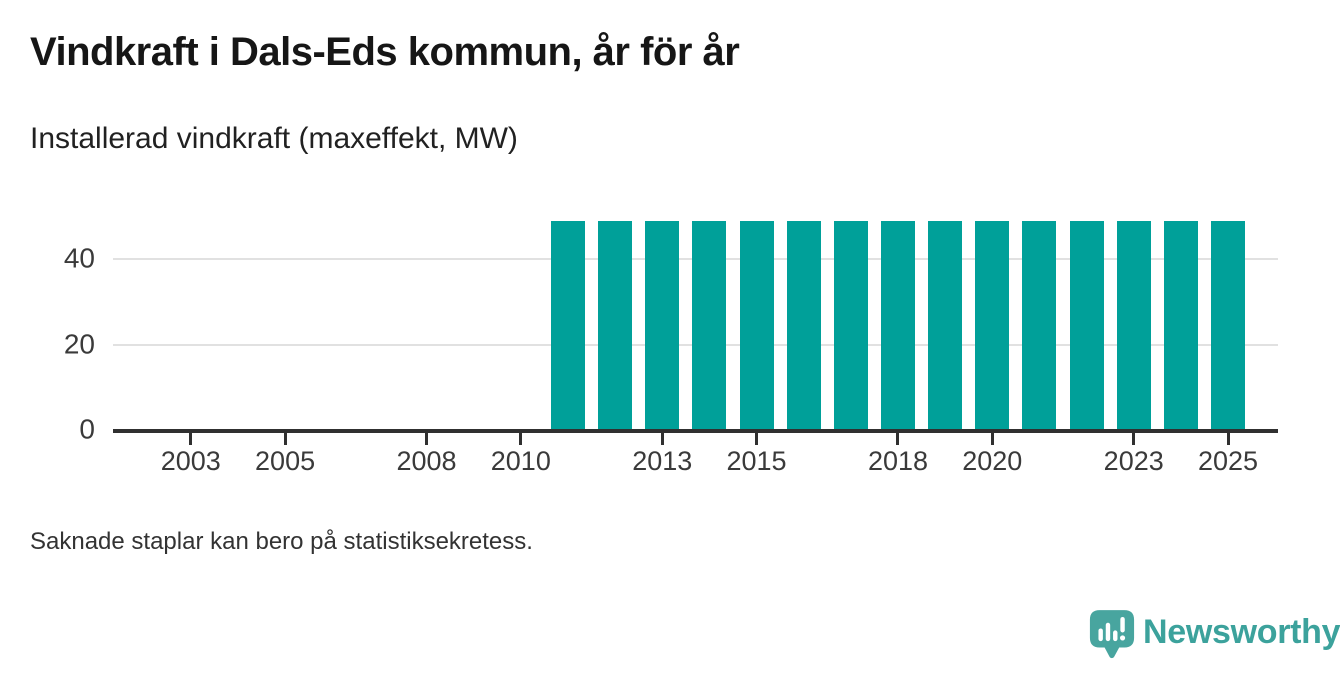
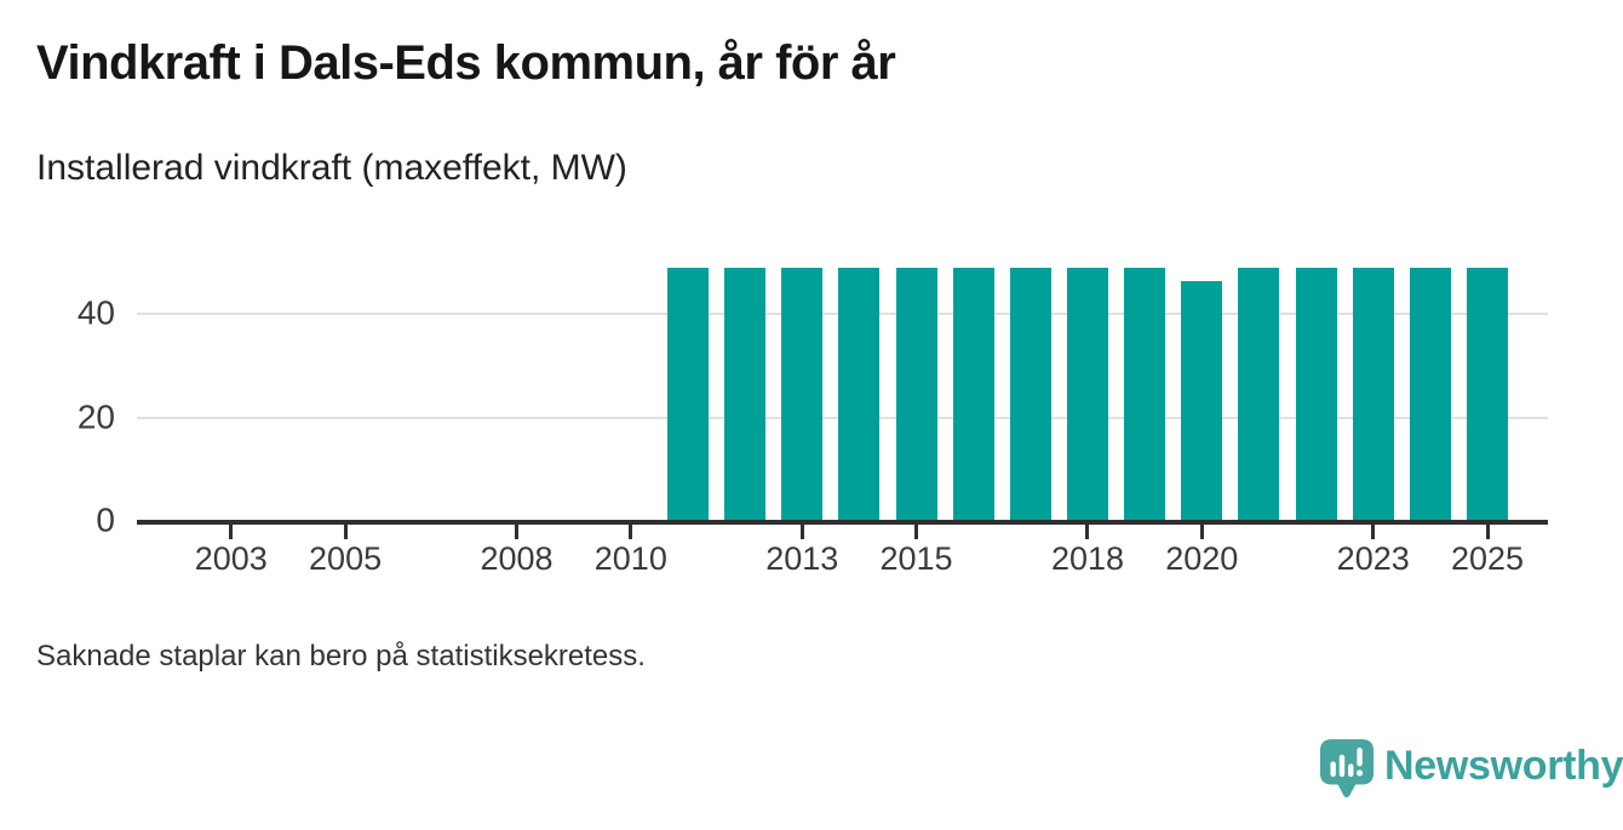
2020: 49 -> 46
